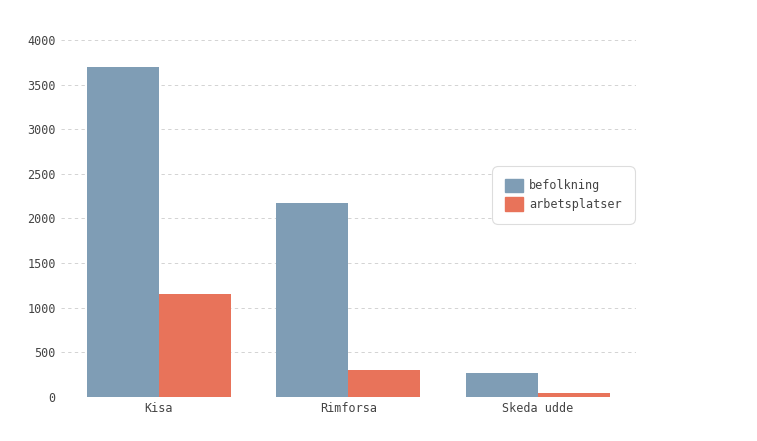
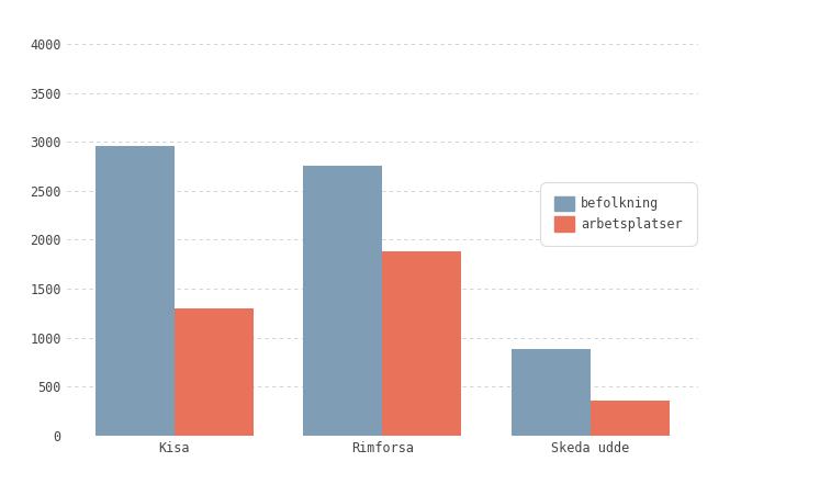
befolkning/Kisa: 3700 -> 2960
arbetsplatser/Kisa: 1150 -> 1300
befolkning/Rimforsa: 2180 -> 2760
arbetsplatser/Rimforsa: 300 -> 1880
befolkning/Skeda udde: 270 -> 880
arbetsplatser/Skeda udde: 40 -> 360
